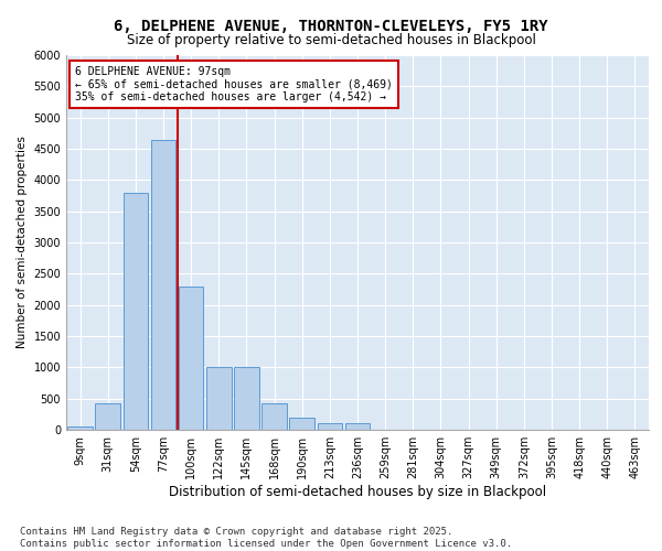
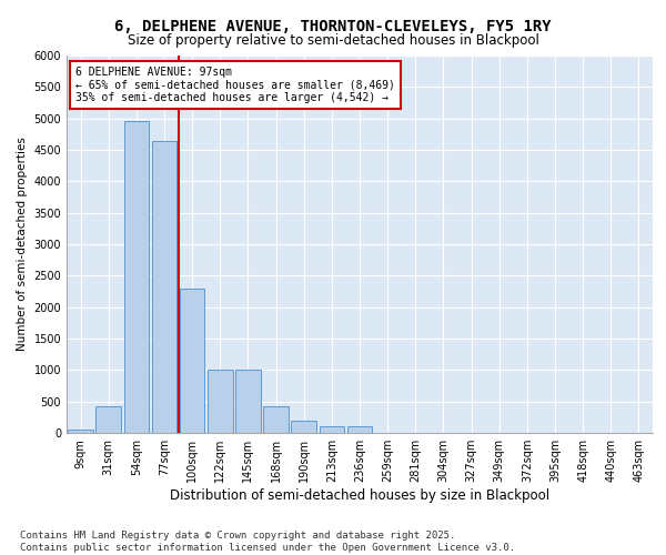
54sqm: 3800 -> 4960
